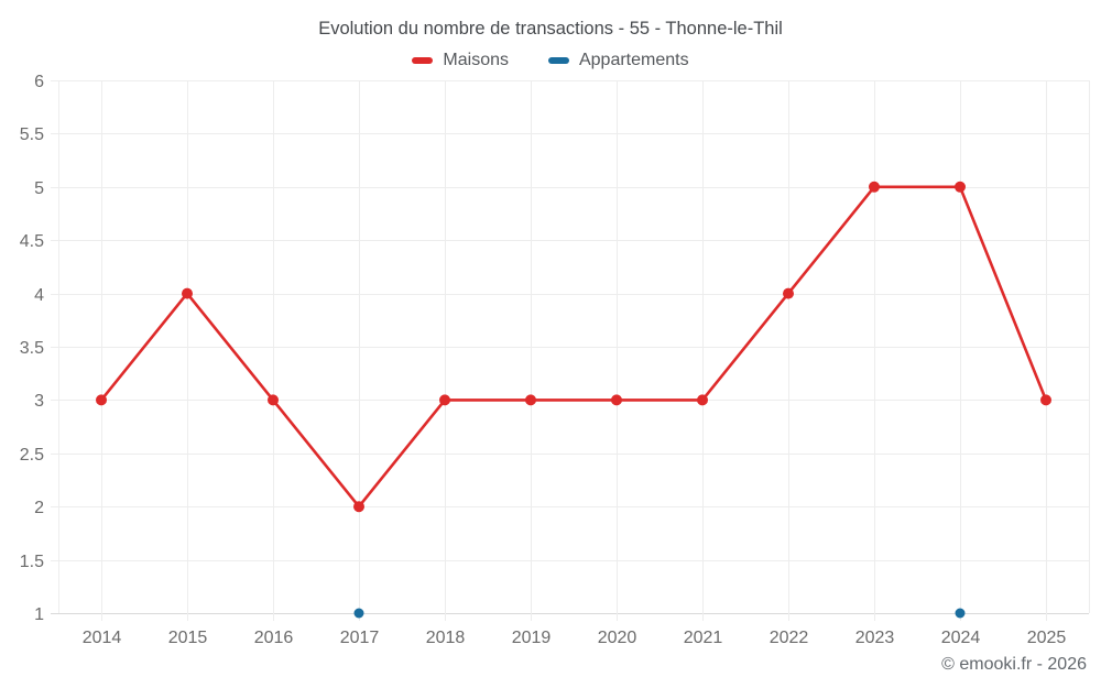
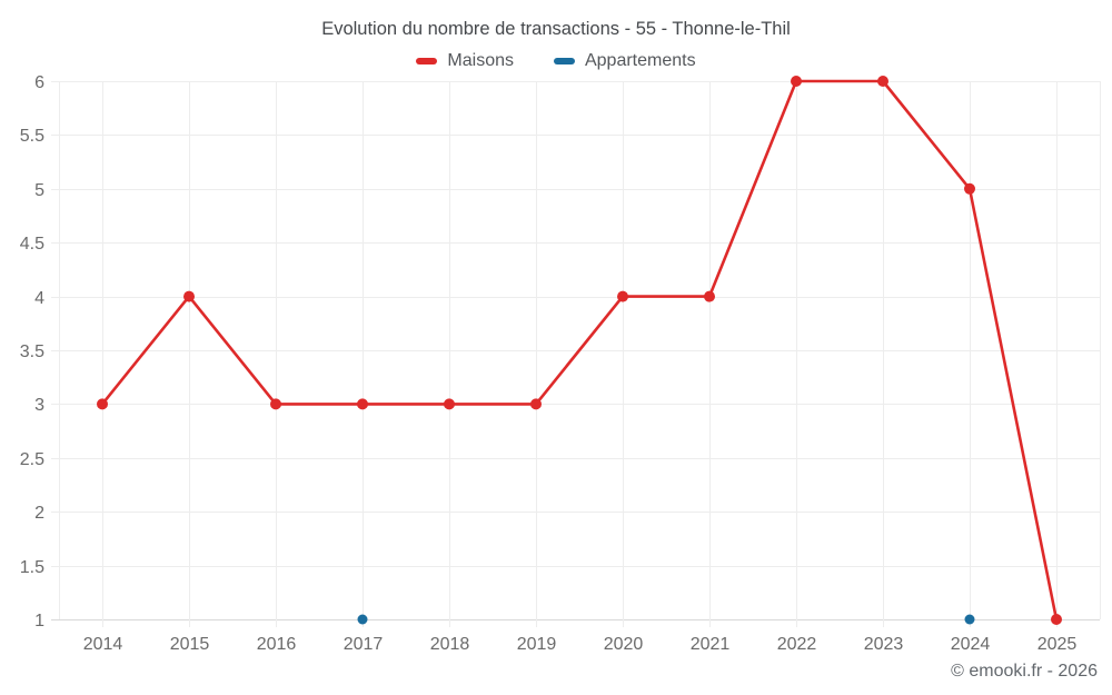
Maisons/2017: 2 -> 3
Maisons/2020: 3 -> 4
Maisons/2021: 3 -> 4
Maisons/2022: 4 -> 6
Maisons/2023: 5 -> 6
Maisons/2025: 3 -> 1
